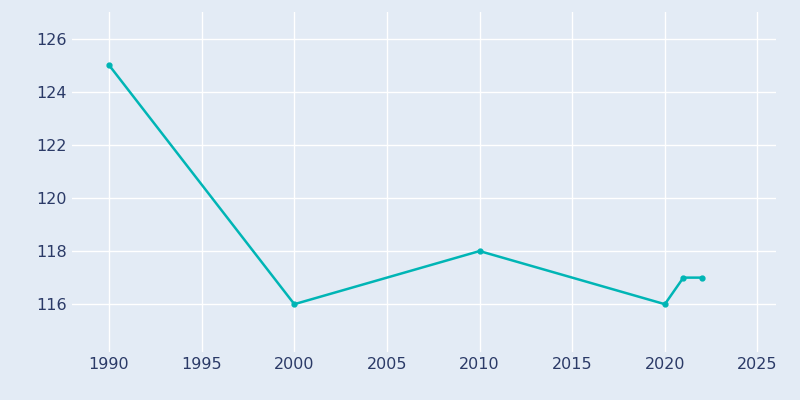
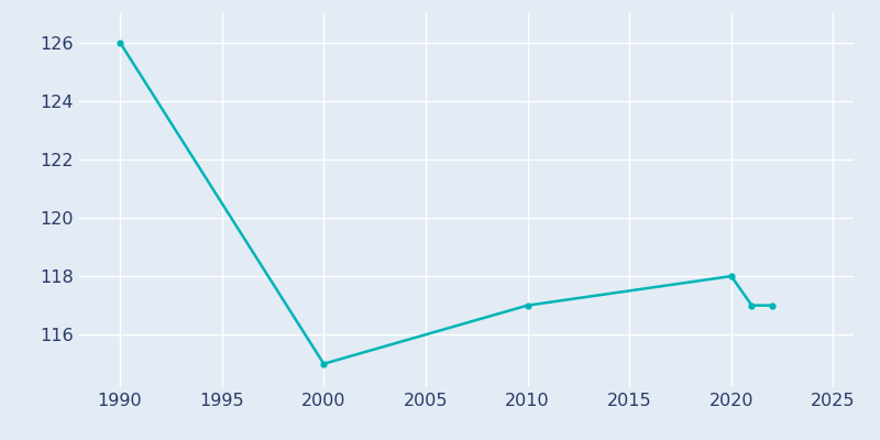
1990: 125 -> 126
2000: 116 -> 115
2010: 118 -> 117
2020: 116 -> 118
